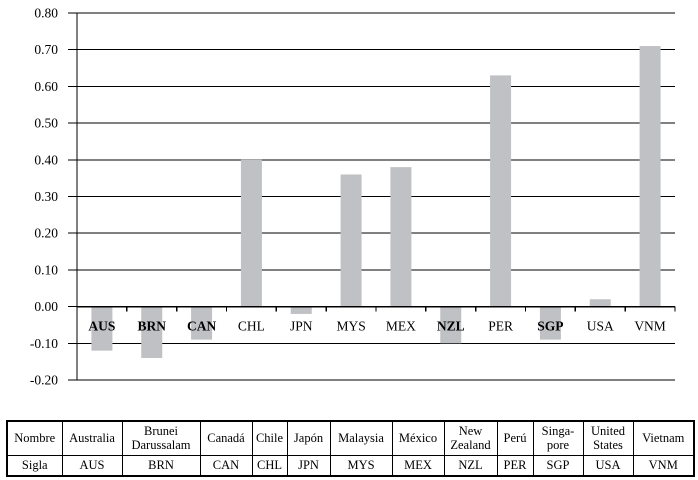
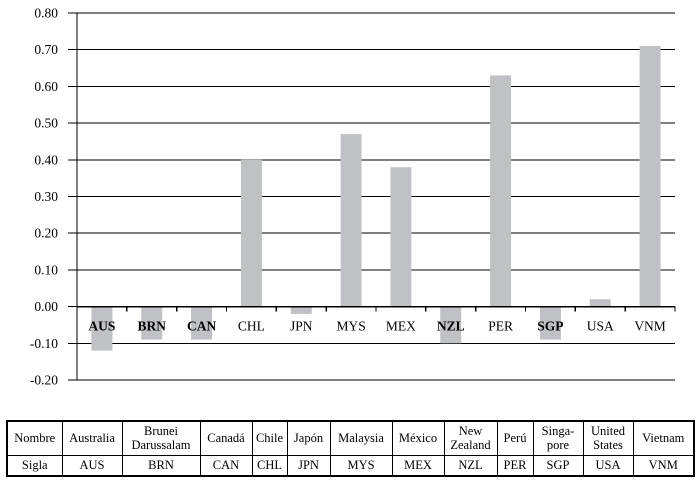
BRN: -0.14 -> -0.09
MYS: 0.36 -> 0.47
